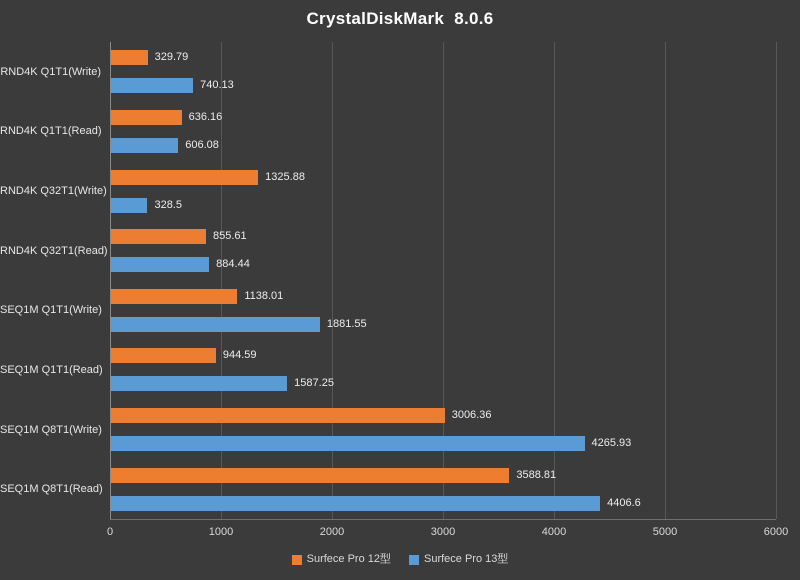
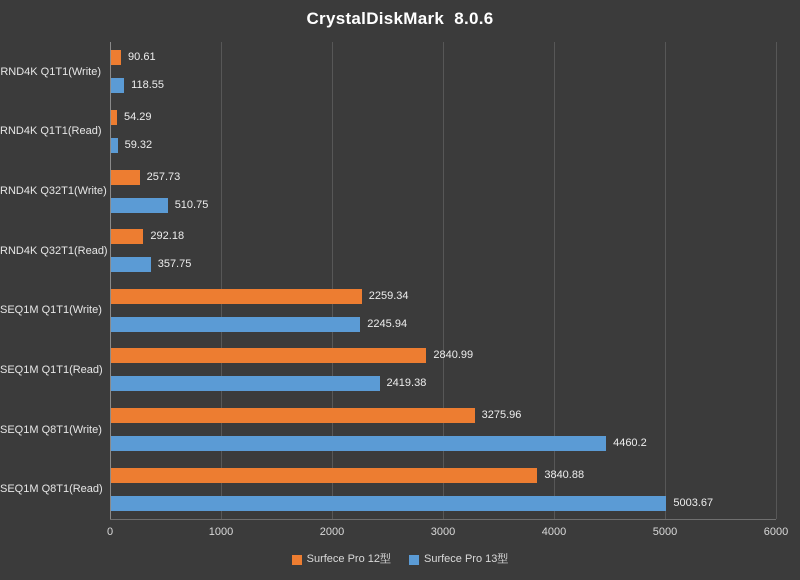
Surfece Pro 12型/RND4K Q1T1(Write): 329.79 -> 90.61
Surfece Pro 13型/RND4K Q1T1(Write): 740.13 -> 118.55
Surfece Pro 12型/RND4K Q1T1(Read): 636.16 -> 54.29
Surfece Pro 13型/RND4K Q1T1(Read): 606.08 -> 59.32
Surfece Pro 12型/RND4K Q32T1(Write): 1325.88 -> 257.73
Surfece Pro 13型/RND4K Q32T1(Write): 328.5 -> 510.75
Surfece Pro 12型/RND4K Q32T1(Read): 855.61 -> 292.18
Surfece Pro 13型/RND4K Q32T1(Read): 884.44 -> 357.75
Surfece Pro 12型/SEQ1M Q1T1(Write): 1138.01 -> 2259.34
Surfece Pro 13型/SEQ1M Q1T1(Write): 1881.55 -> 2245.94
Surfece Pro 12型/SEQ1M Q1T1(Read): 944.59 -> 2840.99
Surfece Pro 13型/SEQ1M Q1T1(Read): 1587.25 -> 2419.38
Surfece Pro 12型/SEQ1M Q8T1(Write): 3006.36 -> 3275.96
Surfece Pro 13型/SEQ1M Q8T1(Write): 4265.93 -> 4460.2
Surfece Pro 12型/SEQ1M Q8T1(Read): 3588.81 -> 3840.88
Surfece Pro 13型/SEQ1M Q8T1(Read): 4406.6 -> 5003.67
